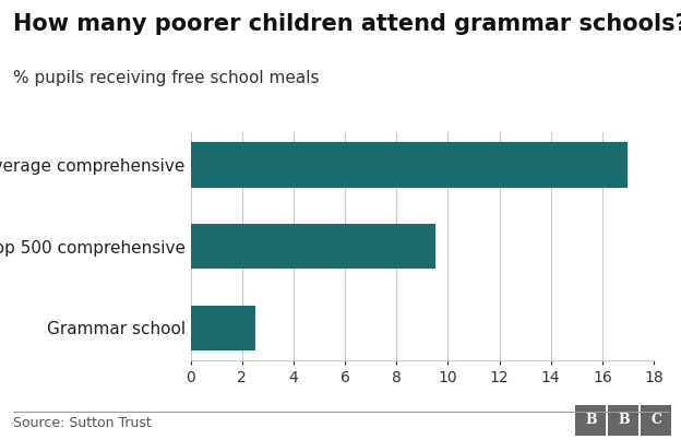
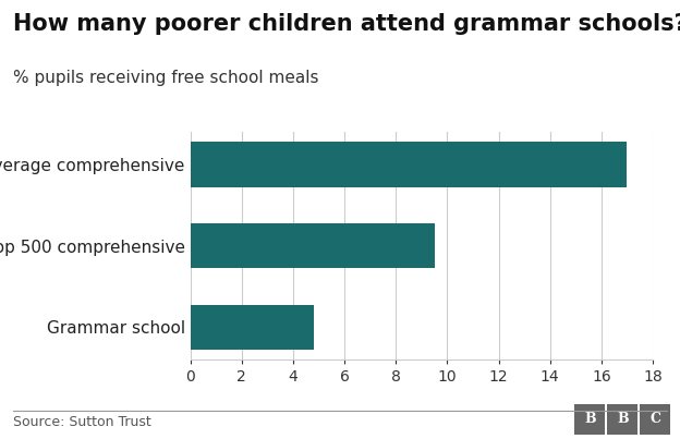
Grammar school: 2.5 -> 4.8
